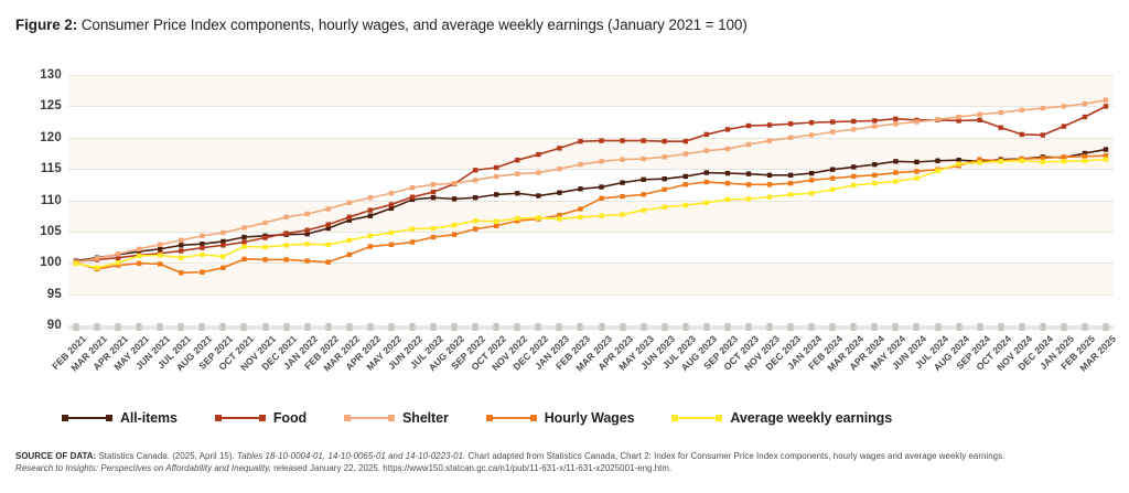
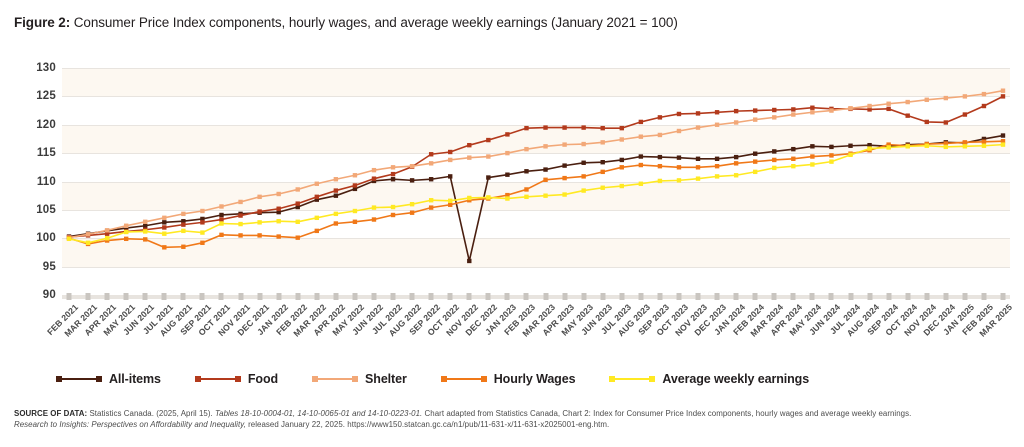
All-items/NOV 2022: 111 -> 96
